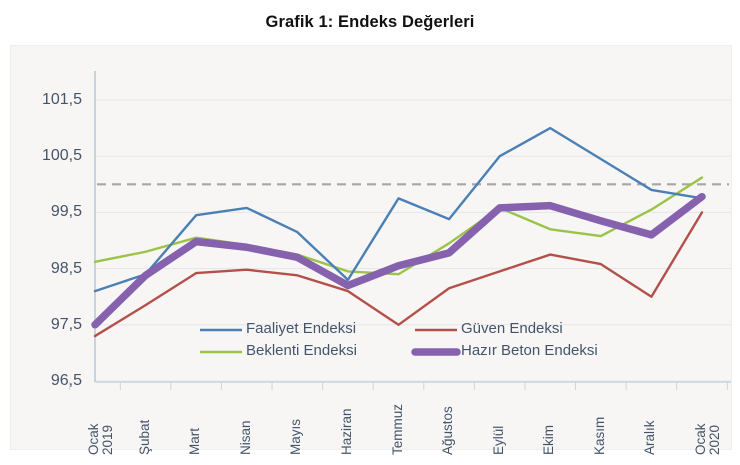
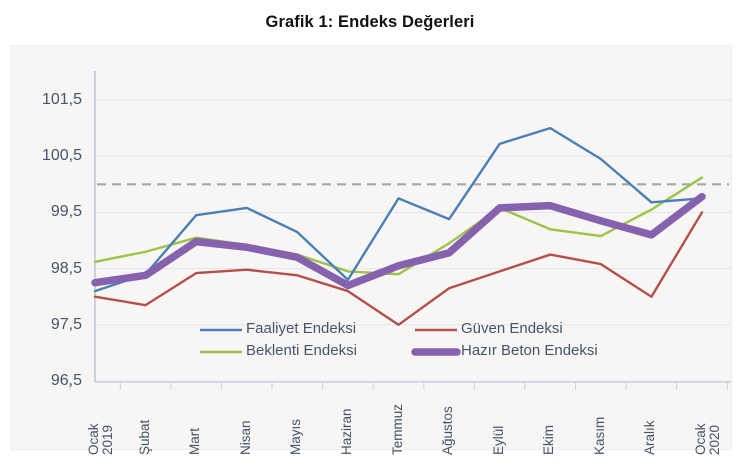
Güven Endeksi/Ocak 2019: 97,3 -> 98,0
Hazır Beton Endeksi/Ocak 2019: 97,5 -> 98,2
Faaliyet Endeksi/Eylül: 100,5 -> 100,7
Faaliyet Endeksi/Aralık: 99,9 -> 99,7
